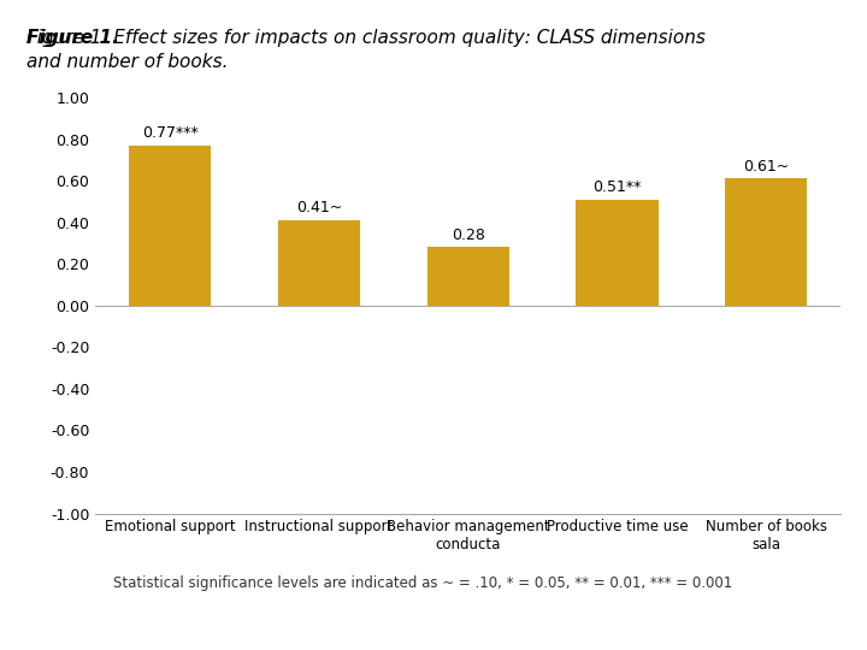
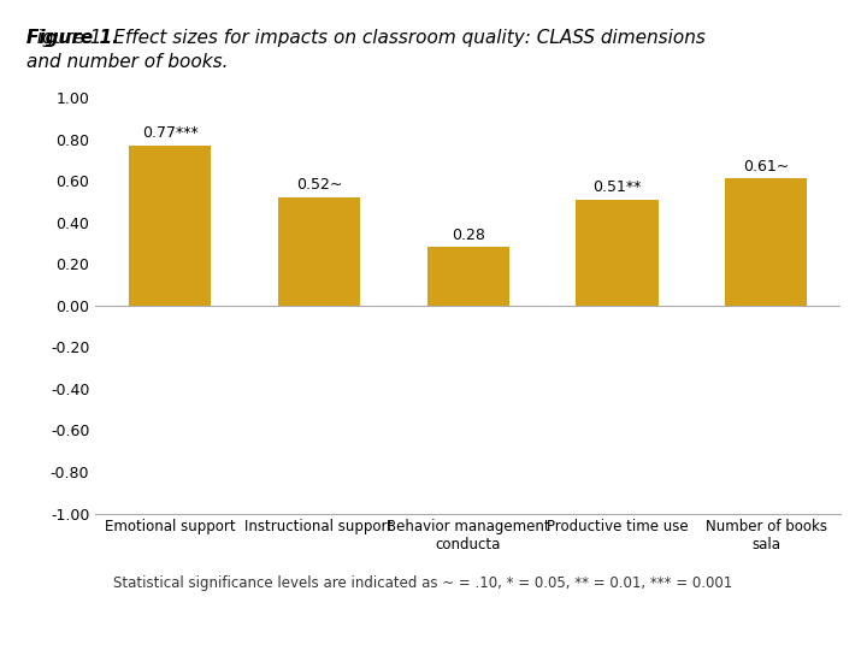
Instructional support: 0.41~ -> 0.52~
